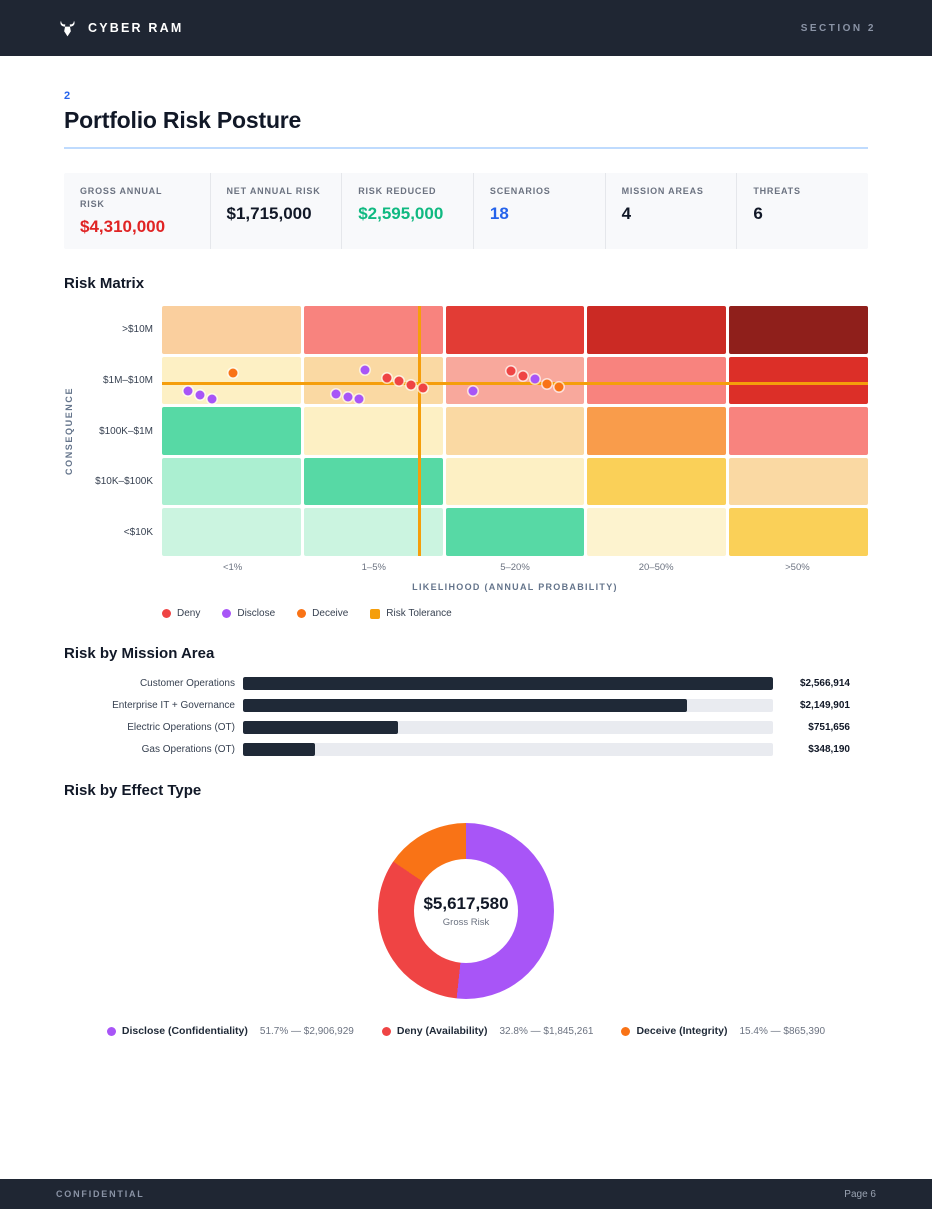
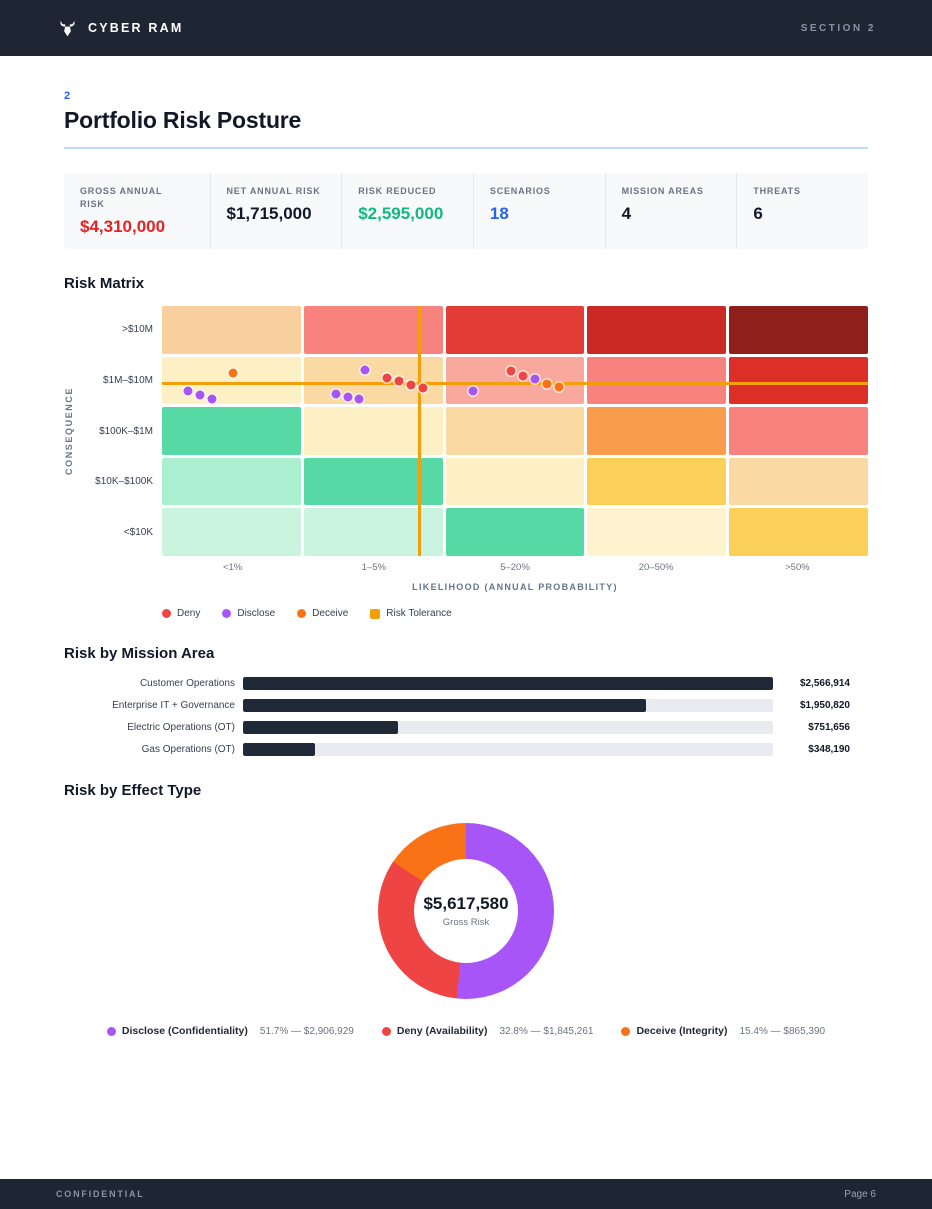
Risk by Mission Area/Enterprise IT + Governance: $2,149,901 -> $1,950,820
